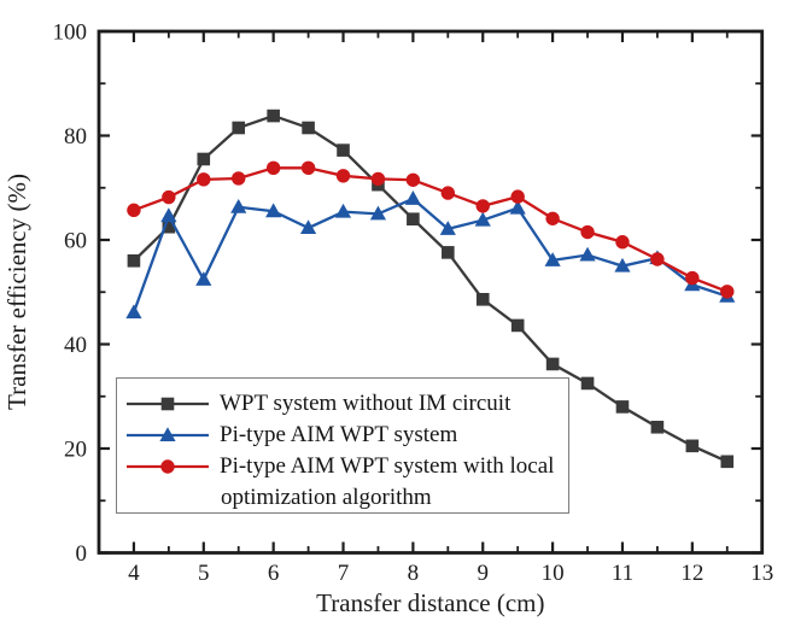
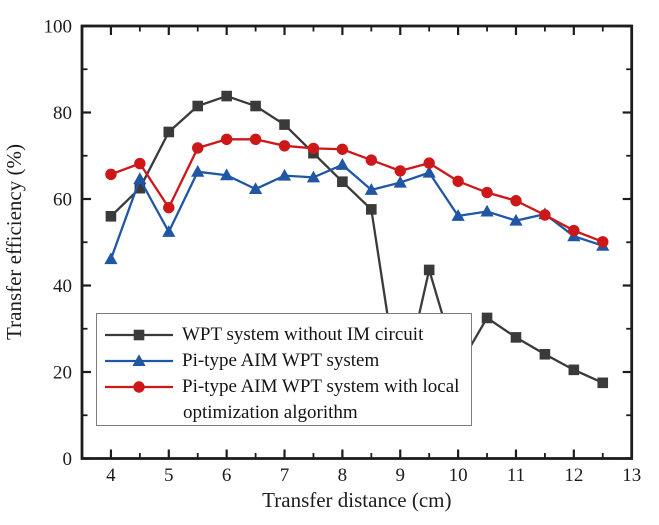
Pi-type AIM WPT system with local optimization algorithm/5: 72 -> 58
WPT system without IM circuit/9: 49 -> 14
WPT system without IM circuit/10: 36 -> 21
